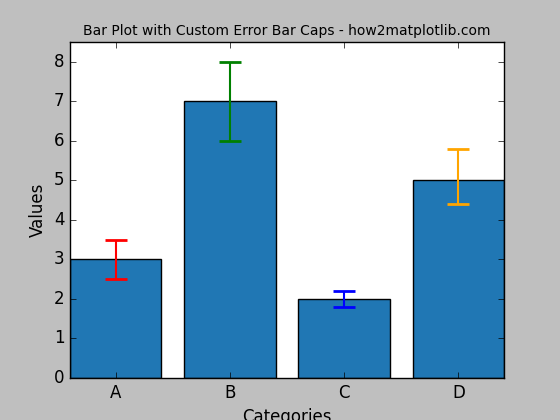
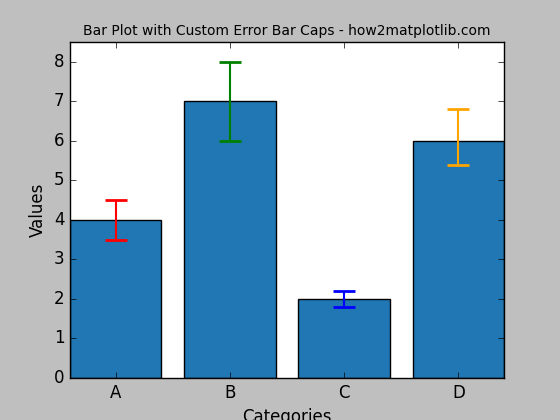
A: 3 -> 4
D: 5 -> 6
